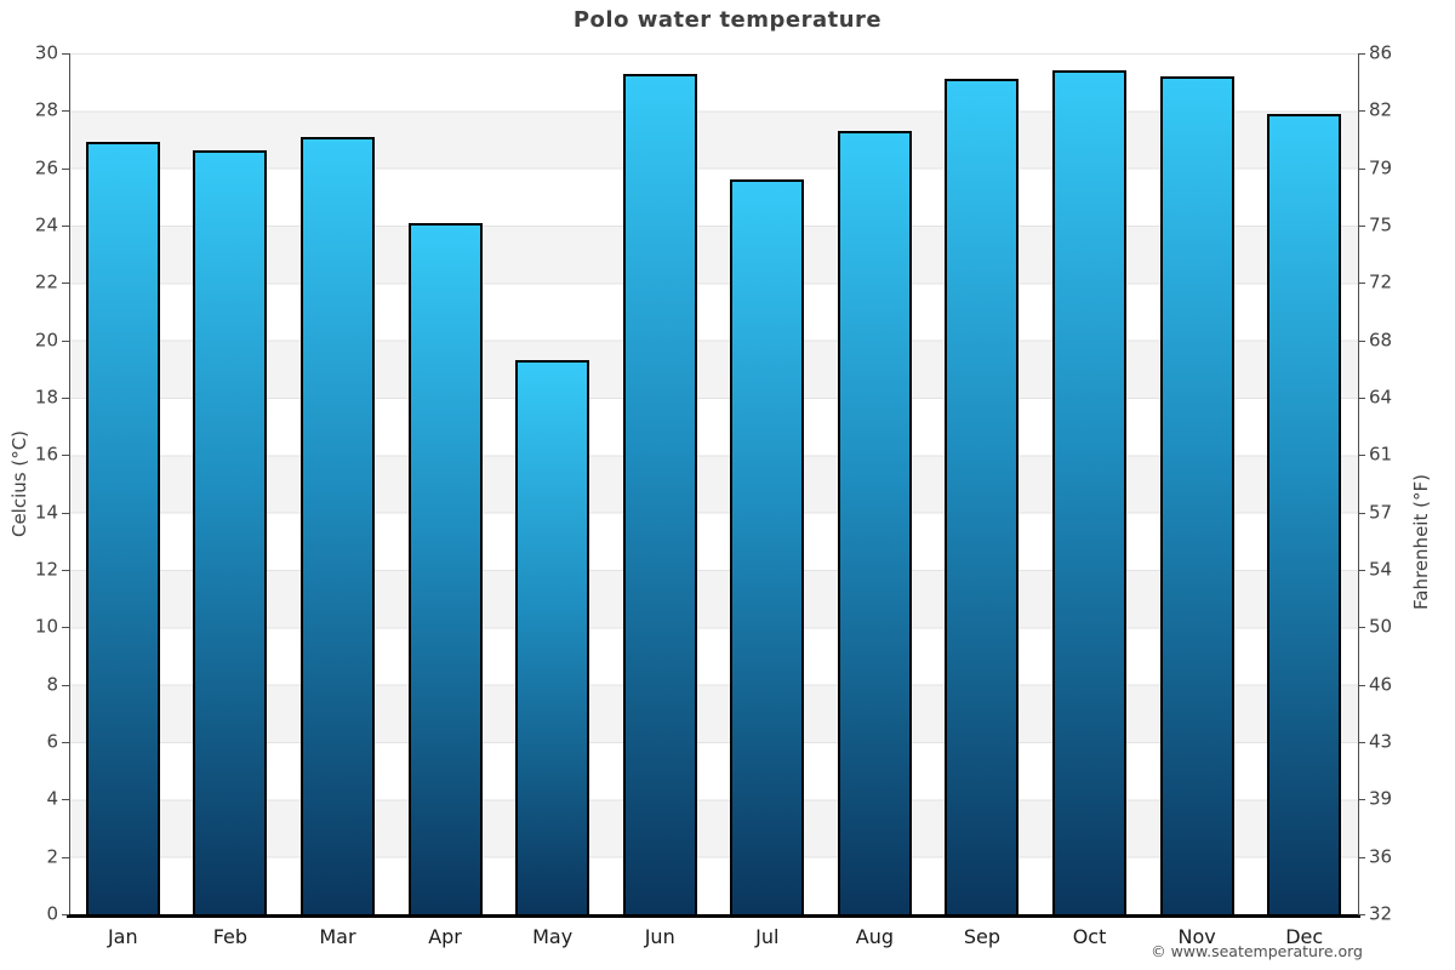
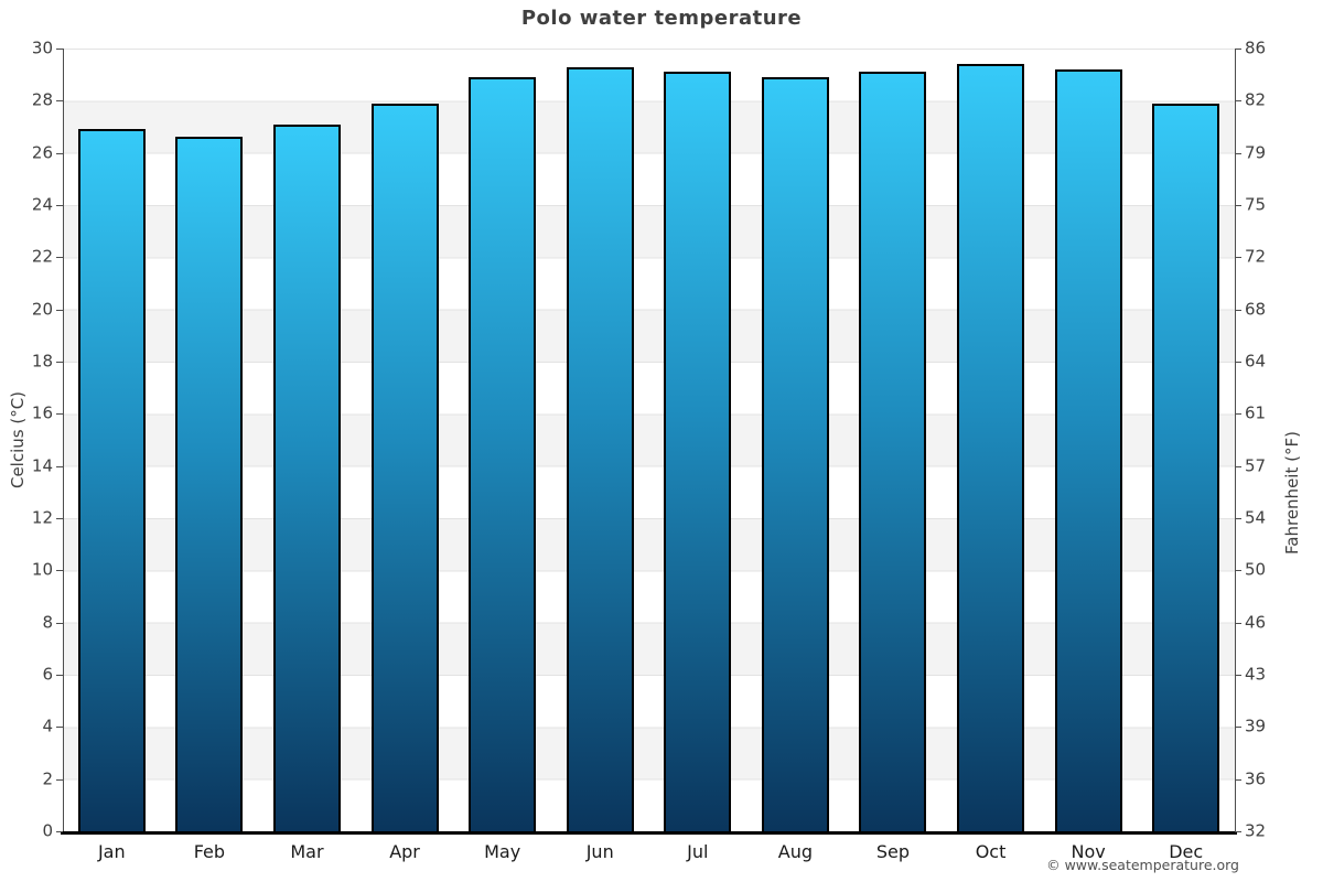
Apr: 24.1 -> 27.9
May: 19.3 -> 28.9
Jul: 25.6 -> 29.1
Aug: 27.3 -> 28.9
